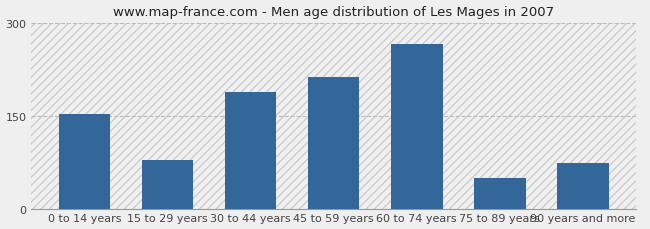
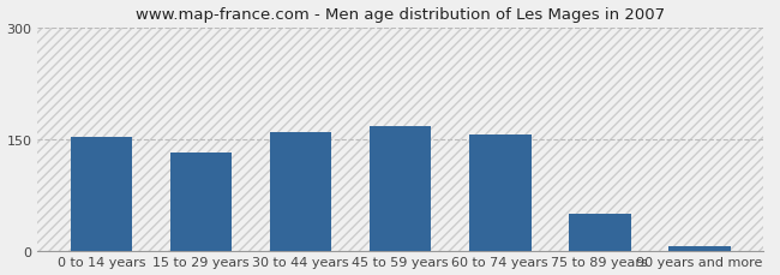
15 to 29 years: 78 -> 132
30 to 44 years: 188 -> 160
45 to 59 years: 212 -> 168
60 to 74 years: 266 -> 156
90 years and more: 74 -> 5
